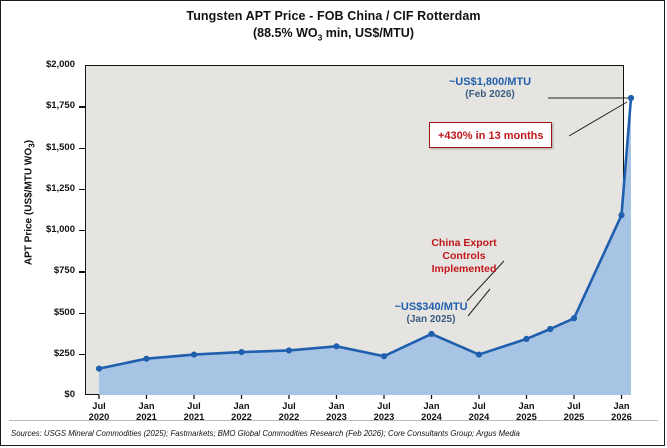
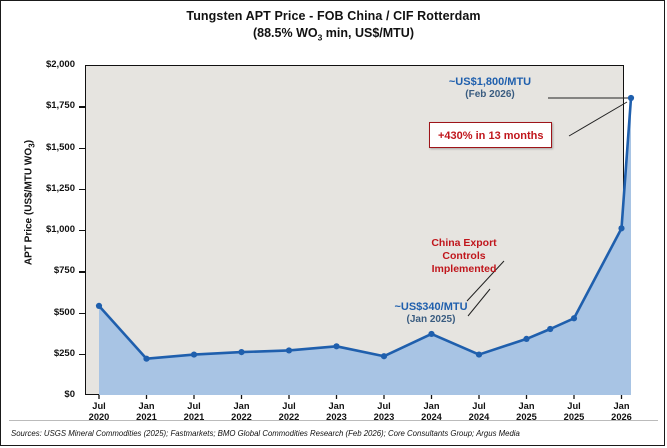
Jul 2020: $160 -> $540
Jan 2026: $1090 -> $1010
